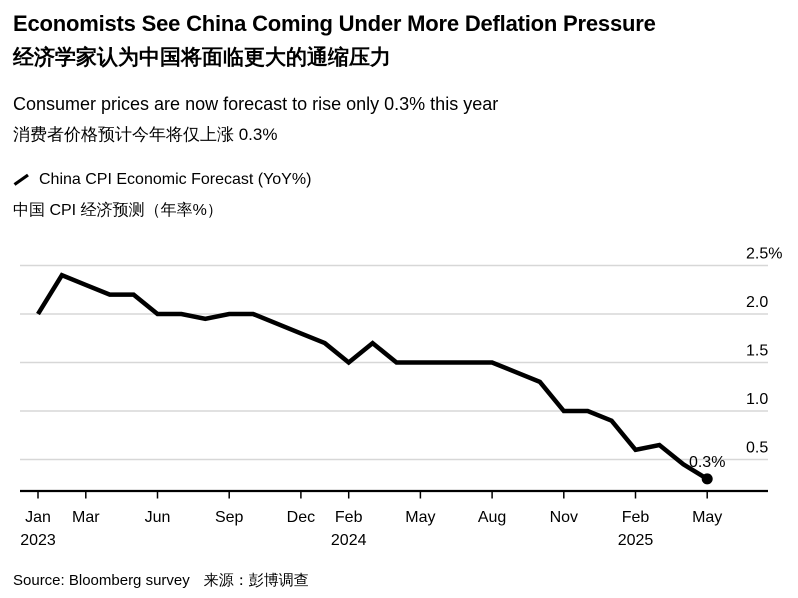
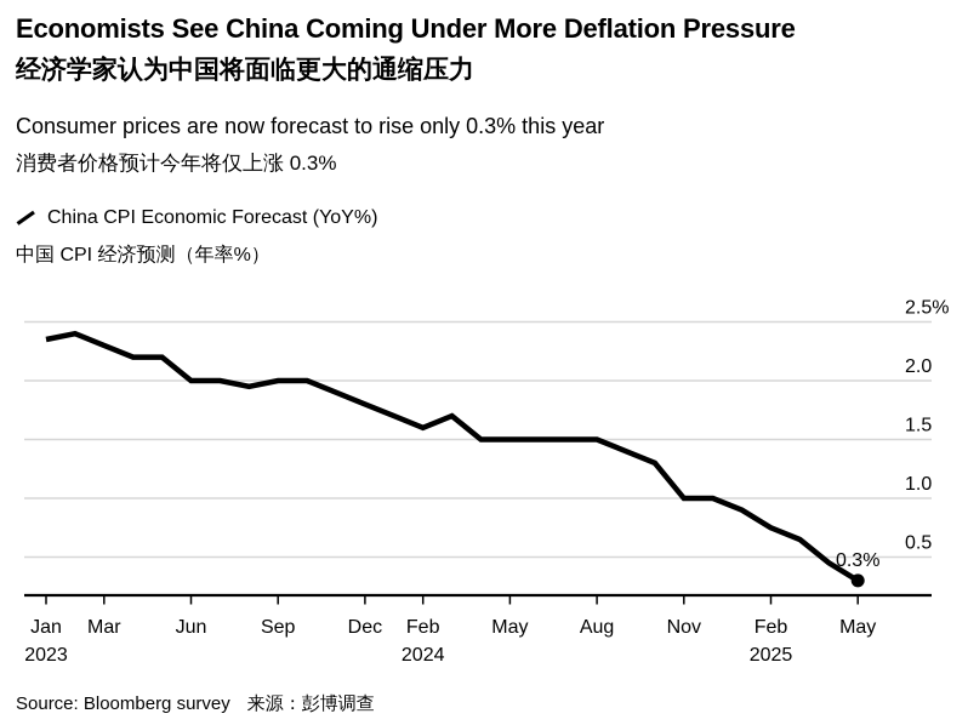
Jan 2023: 2.0% -> 2.4%
Feb 2024: 1.5% -> 1.6%
Feb 2025: 0.6% -> 0.8%
